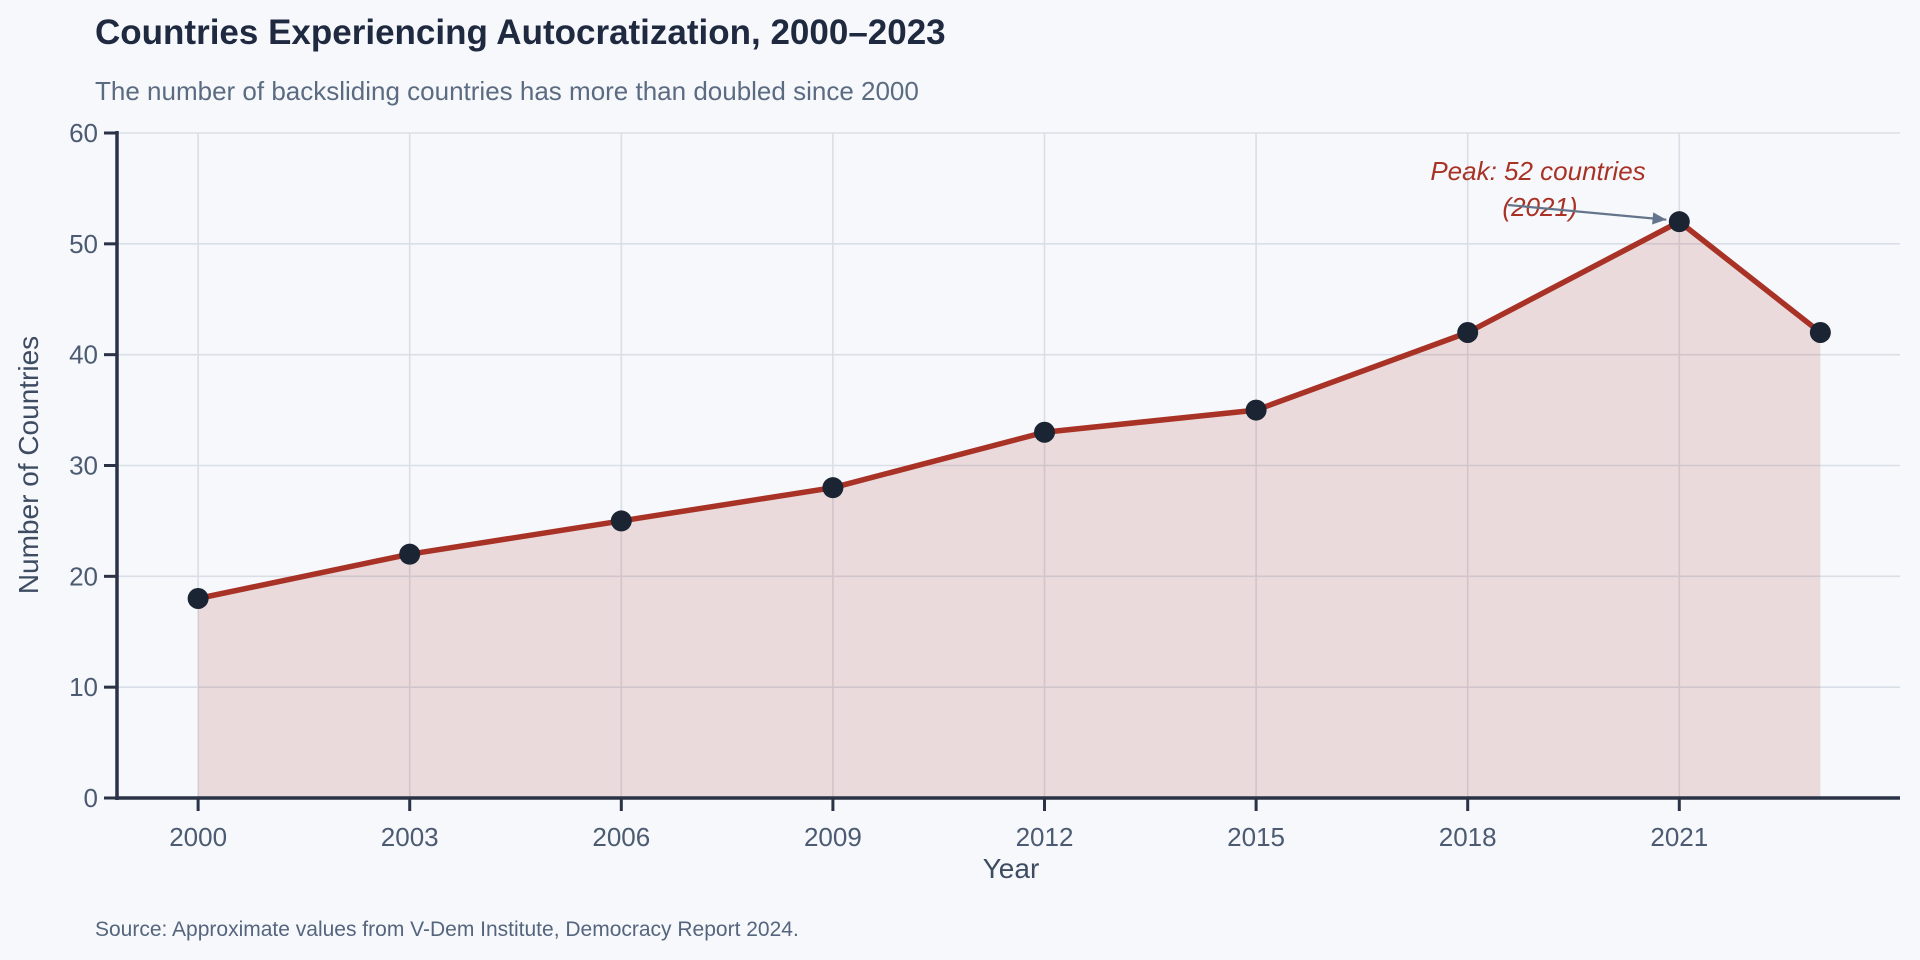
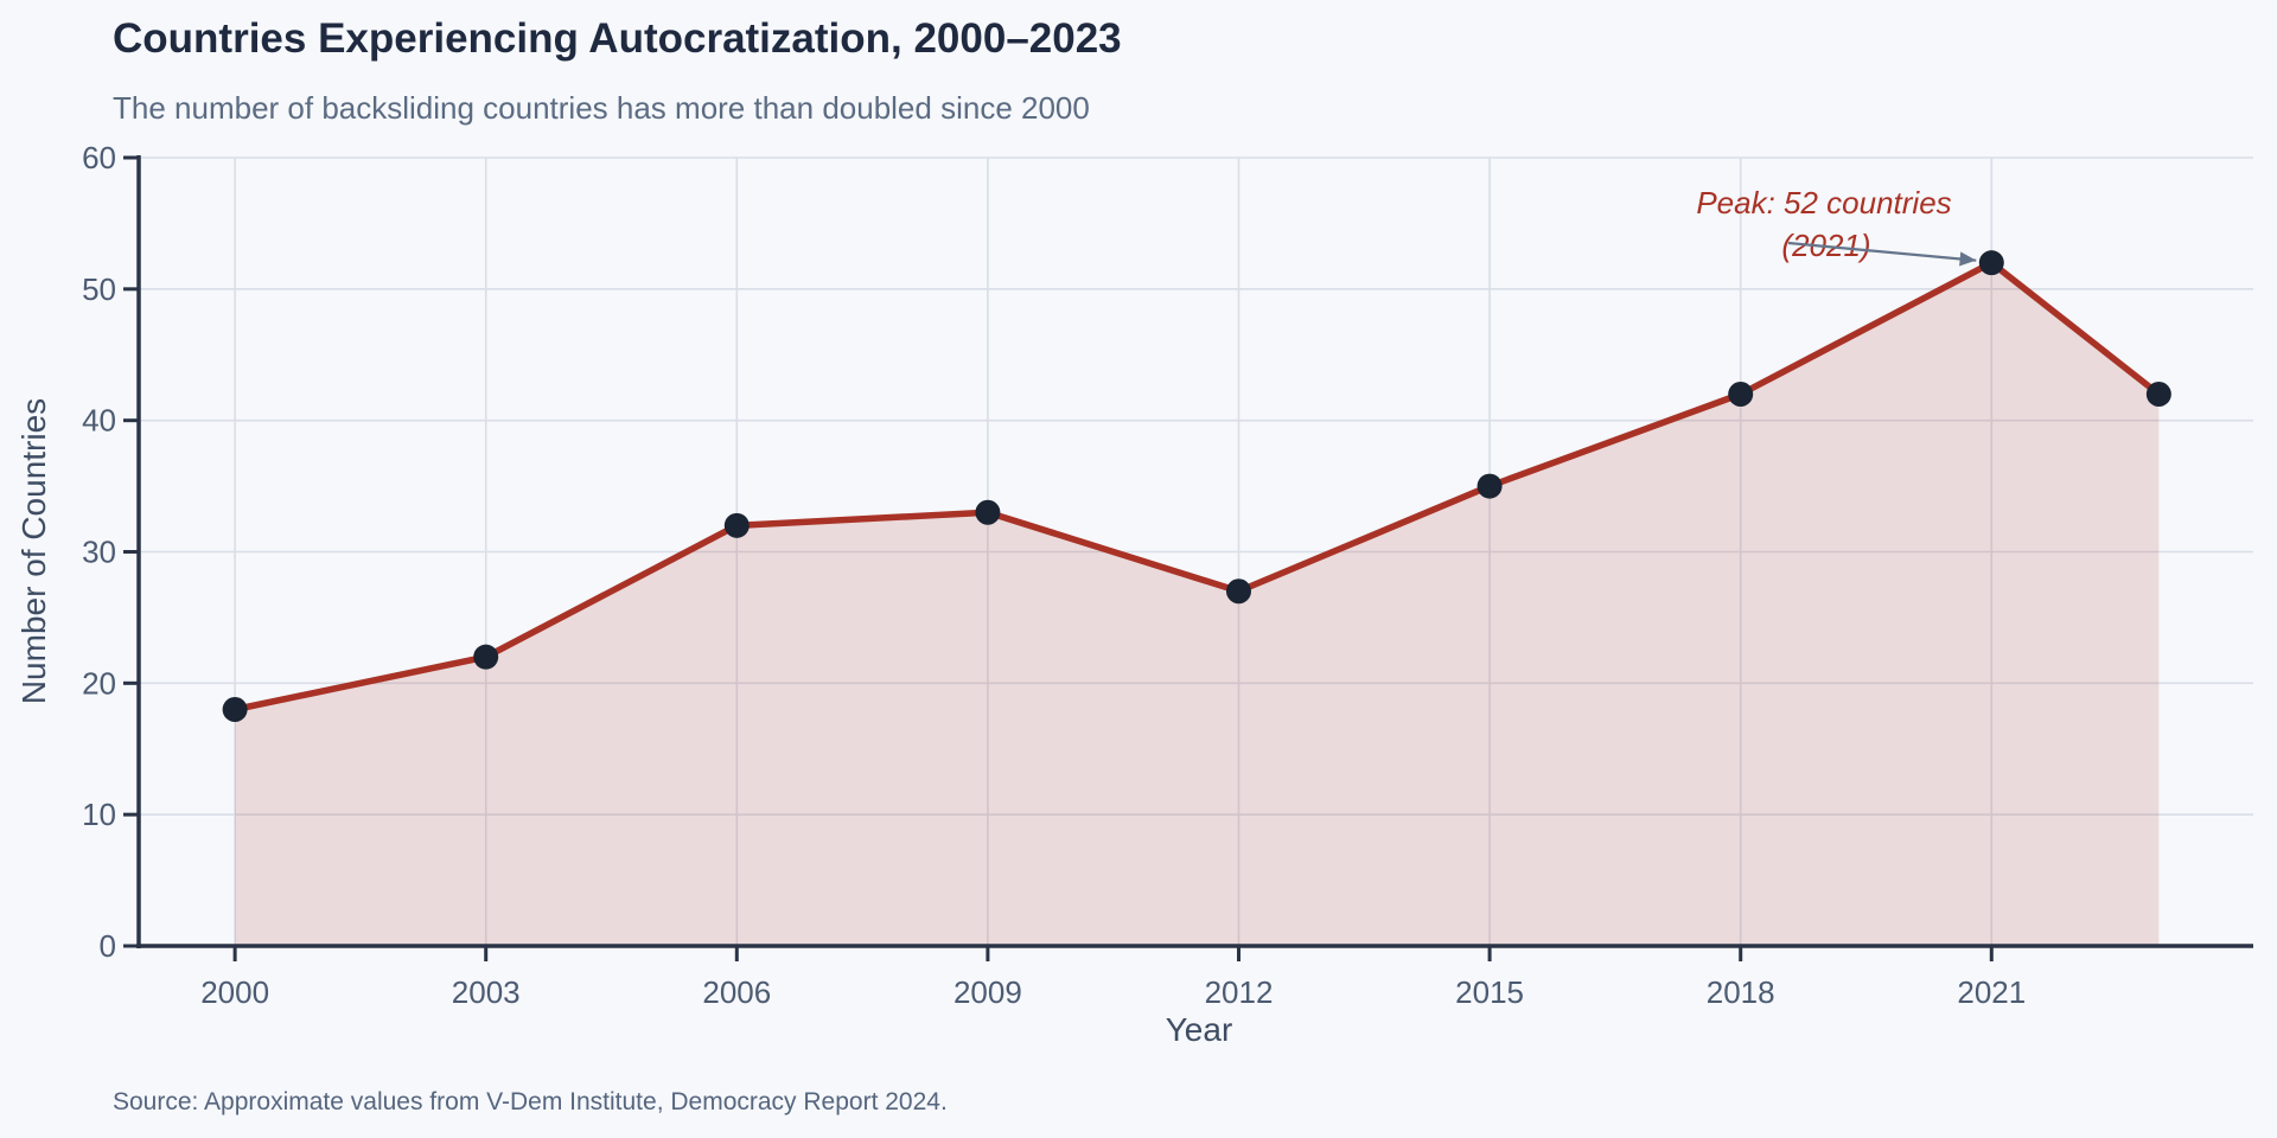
2006: 25 -> 32
2009: 28 -> 33
2012: 33 -> 27
